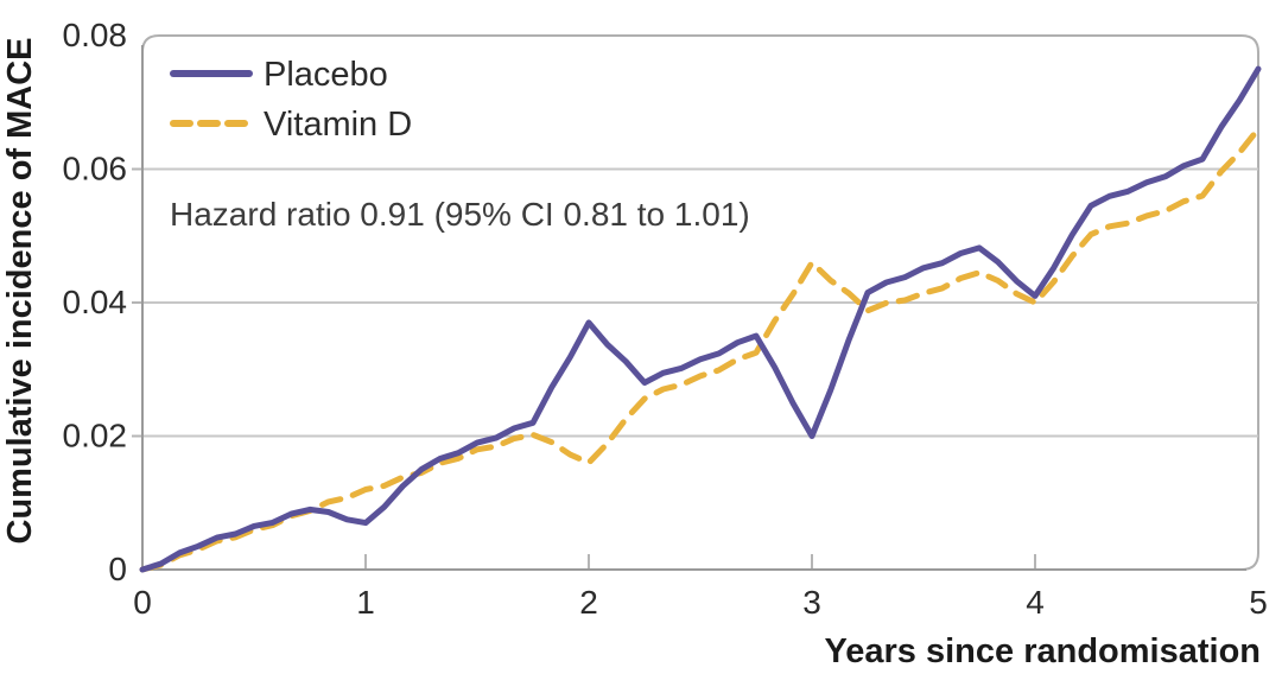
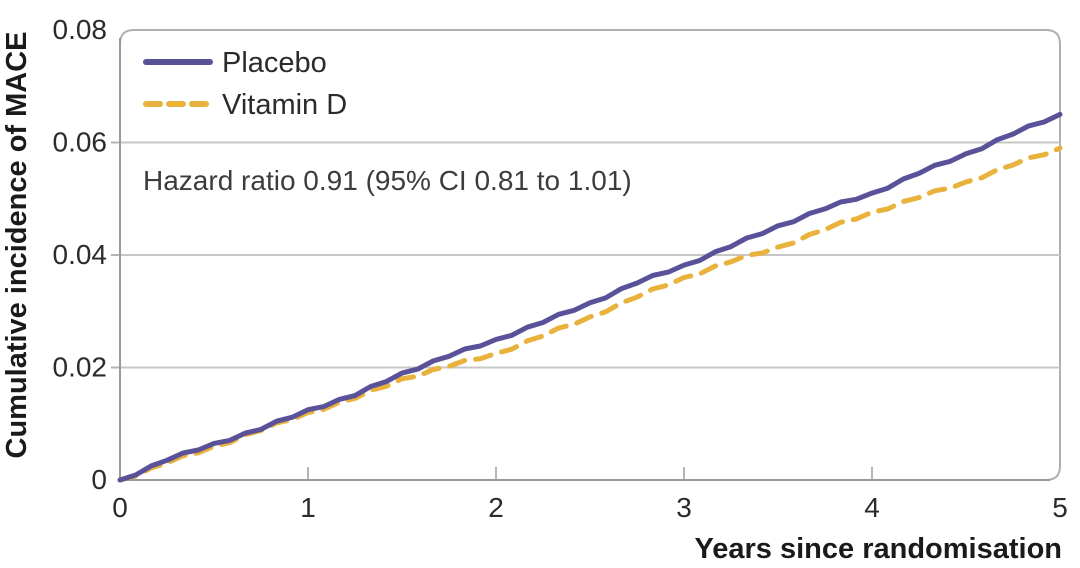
Placebo/1: 0.007 -> 0.013
Placebo/2: 0.037 -> 0.025
Vitamin D/2: 0.016 -> 0.022
Placebo/3: 0.020 -> 0.038
Vitamin D/3: 0.046 -> 0.036
Placebo/4: 0.041 -> 0.051
Vitamin D/4: 0.040 -> 0.048
Placebo/5: 0.075 -> 0.065
Vitamin D/5: 0.066 -> 0.059
